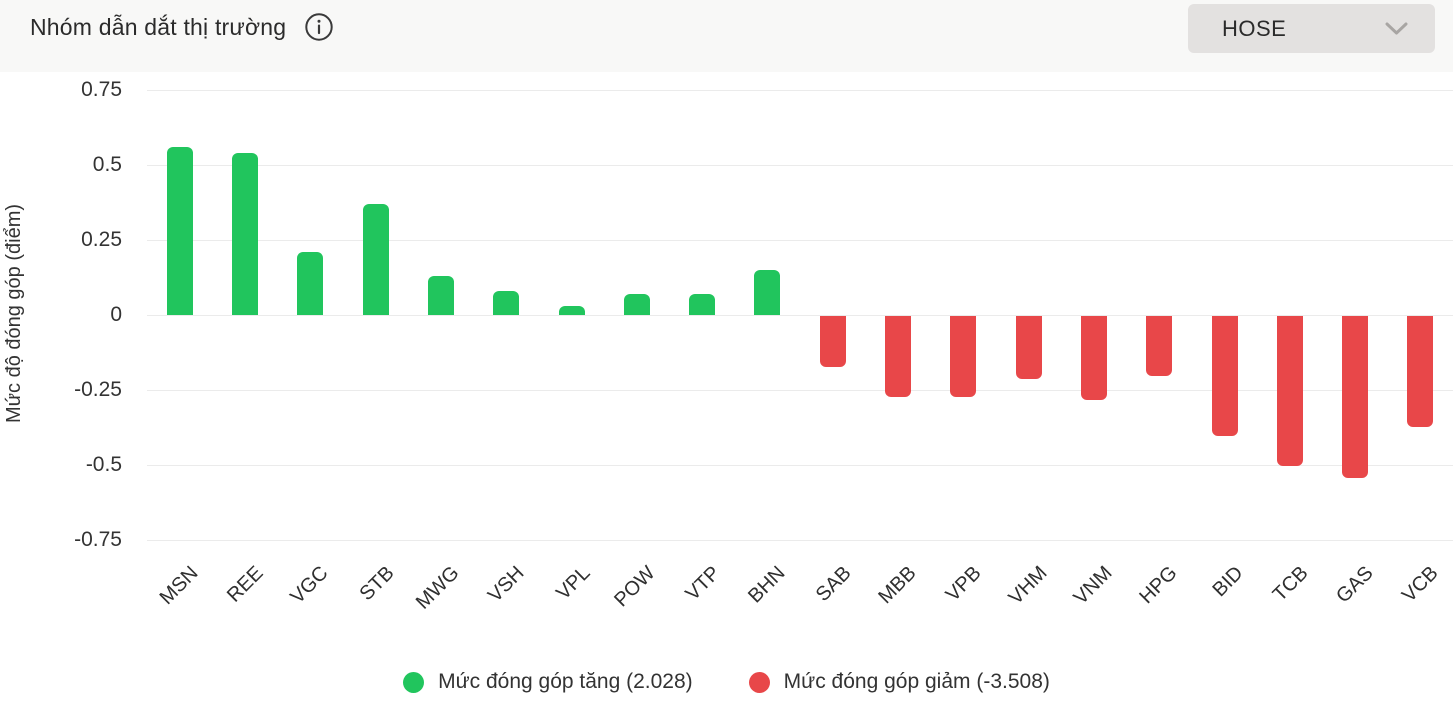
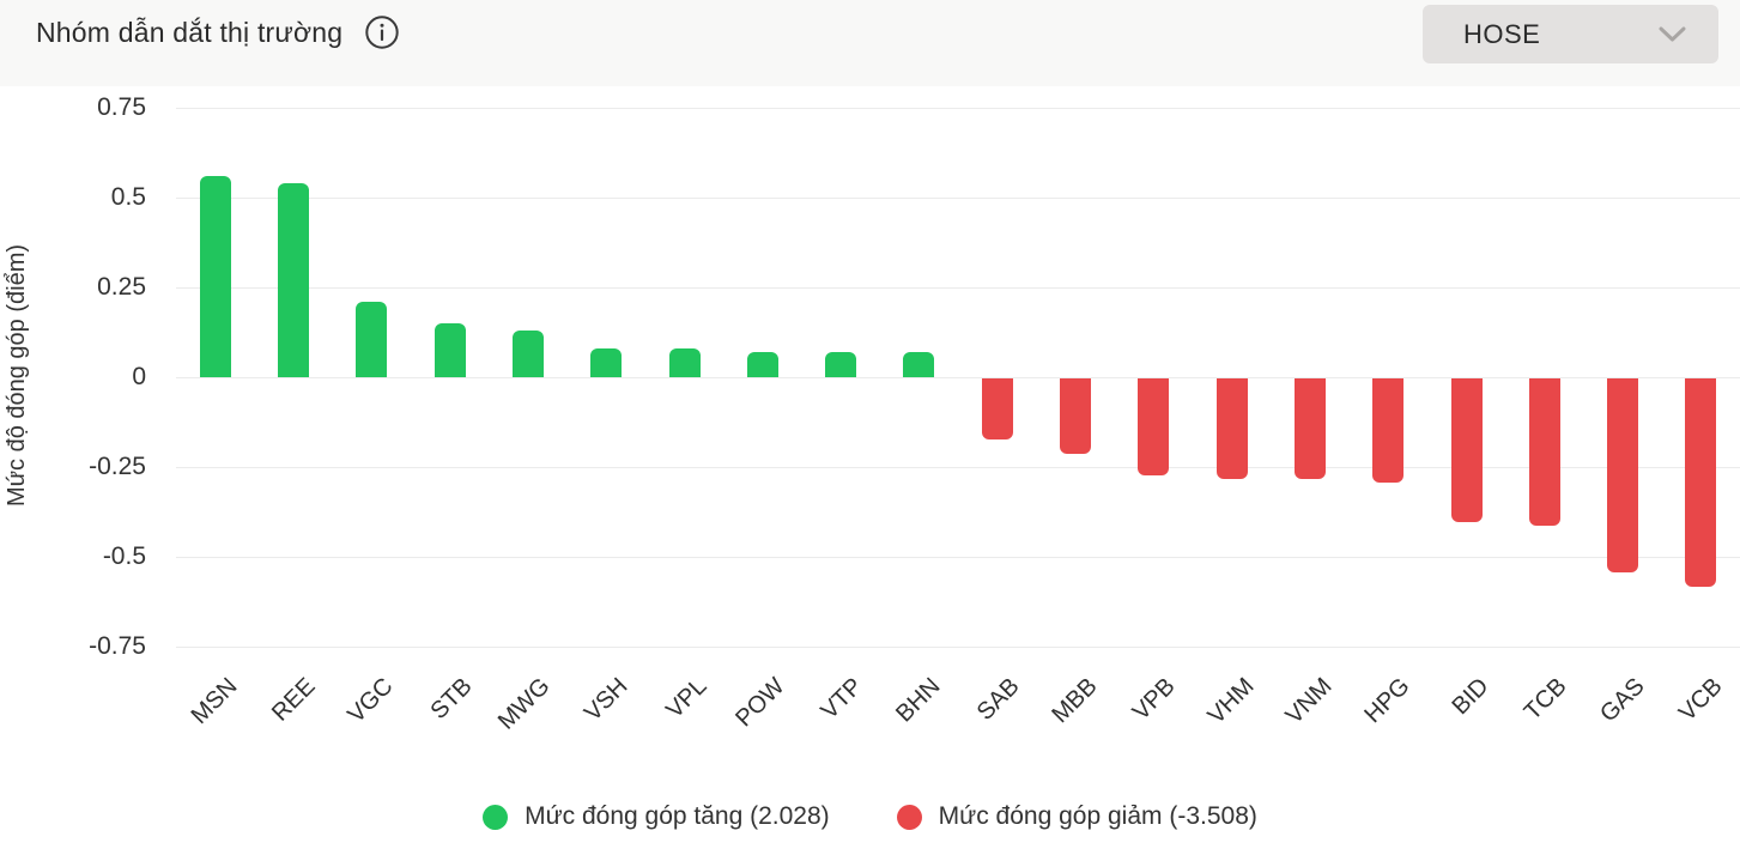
STB: 0.37 -> 0.15
VPL: 0.03 -> 0.08
BHN: 0.15 -> 0.07
MBB: -0.27 -> -0.21
VHM: -0.21 -> -0.28
HPG: -0.20 -> -0.29
TCB: -0.50 -> -0.41
VCB: -0.37 -> -0.58
